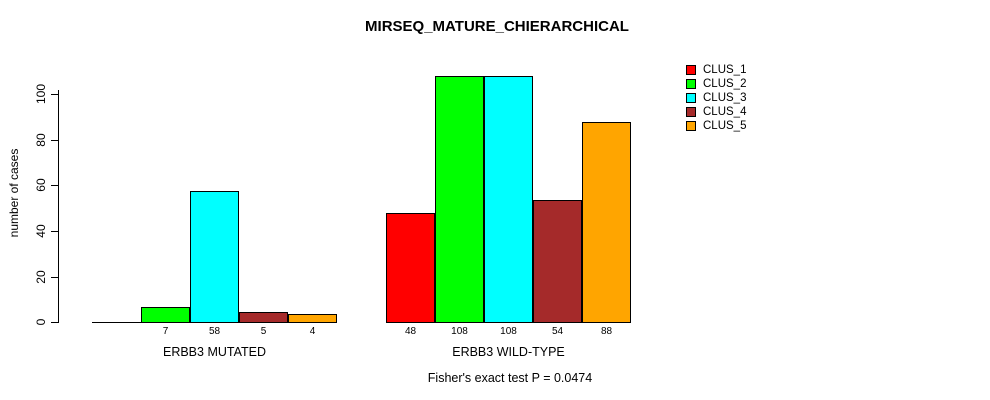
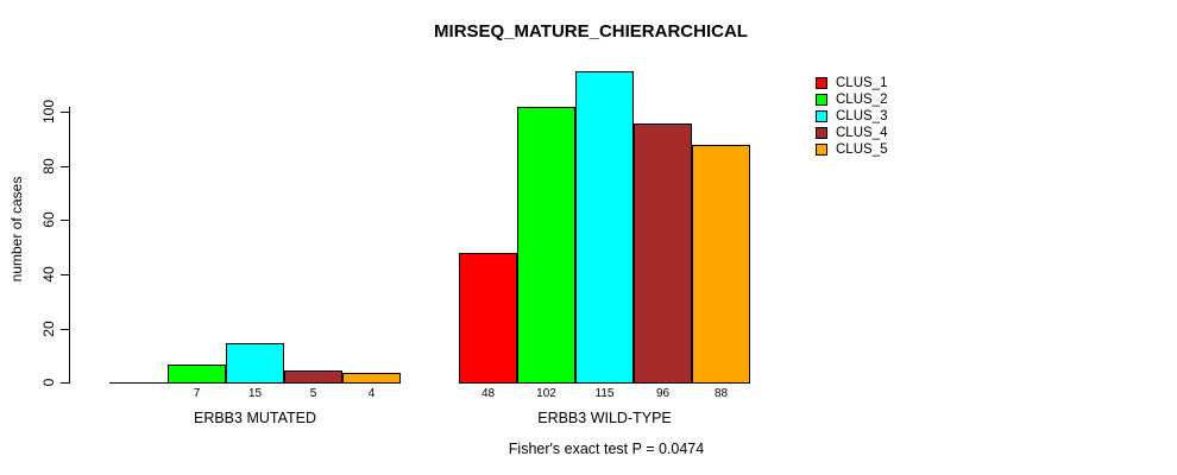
CLUS_3/ERBB3 MUTATED: 58 -> 15
CLUS_2/ERBB3 WILD-TYPE: 108 -> 102
CLUS_3/ERBB3 WILD-TYPE: 108 -> 115
CLUS_4/ERBB3 WILD-TYPE: 54 -> 96
